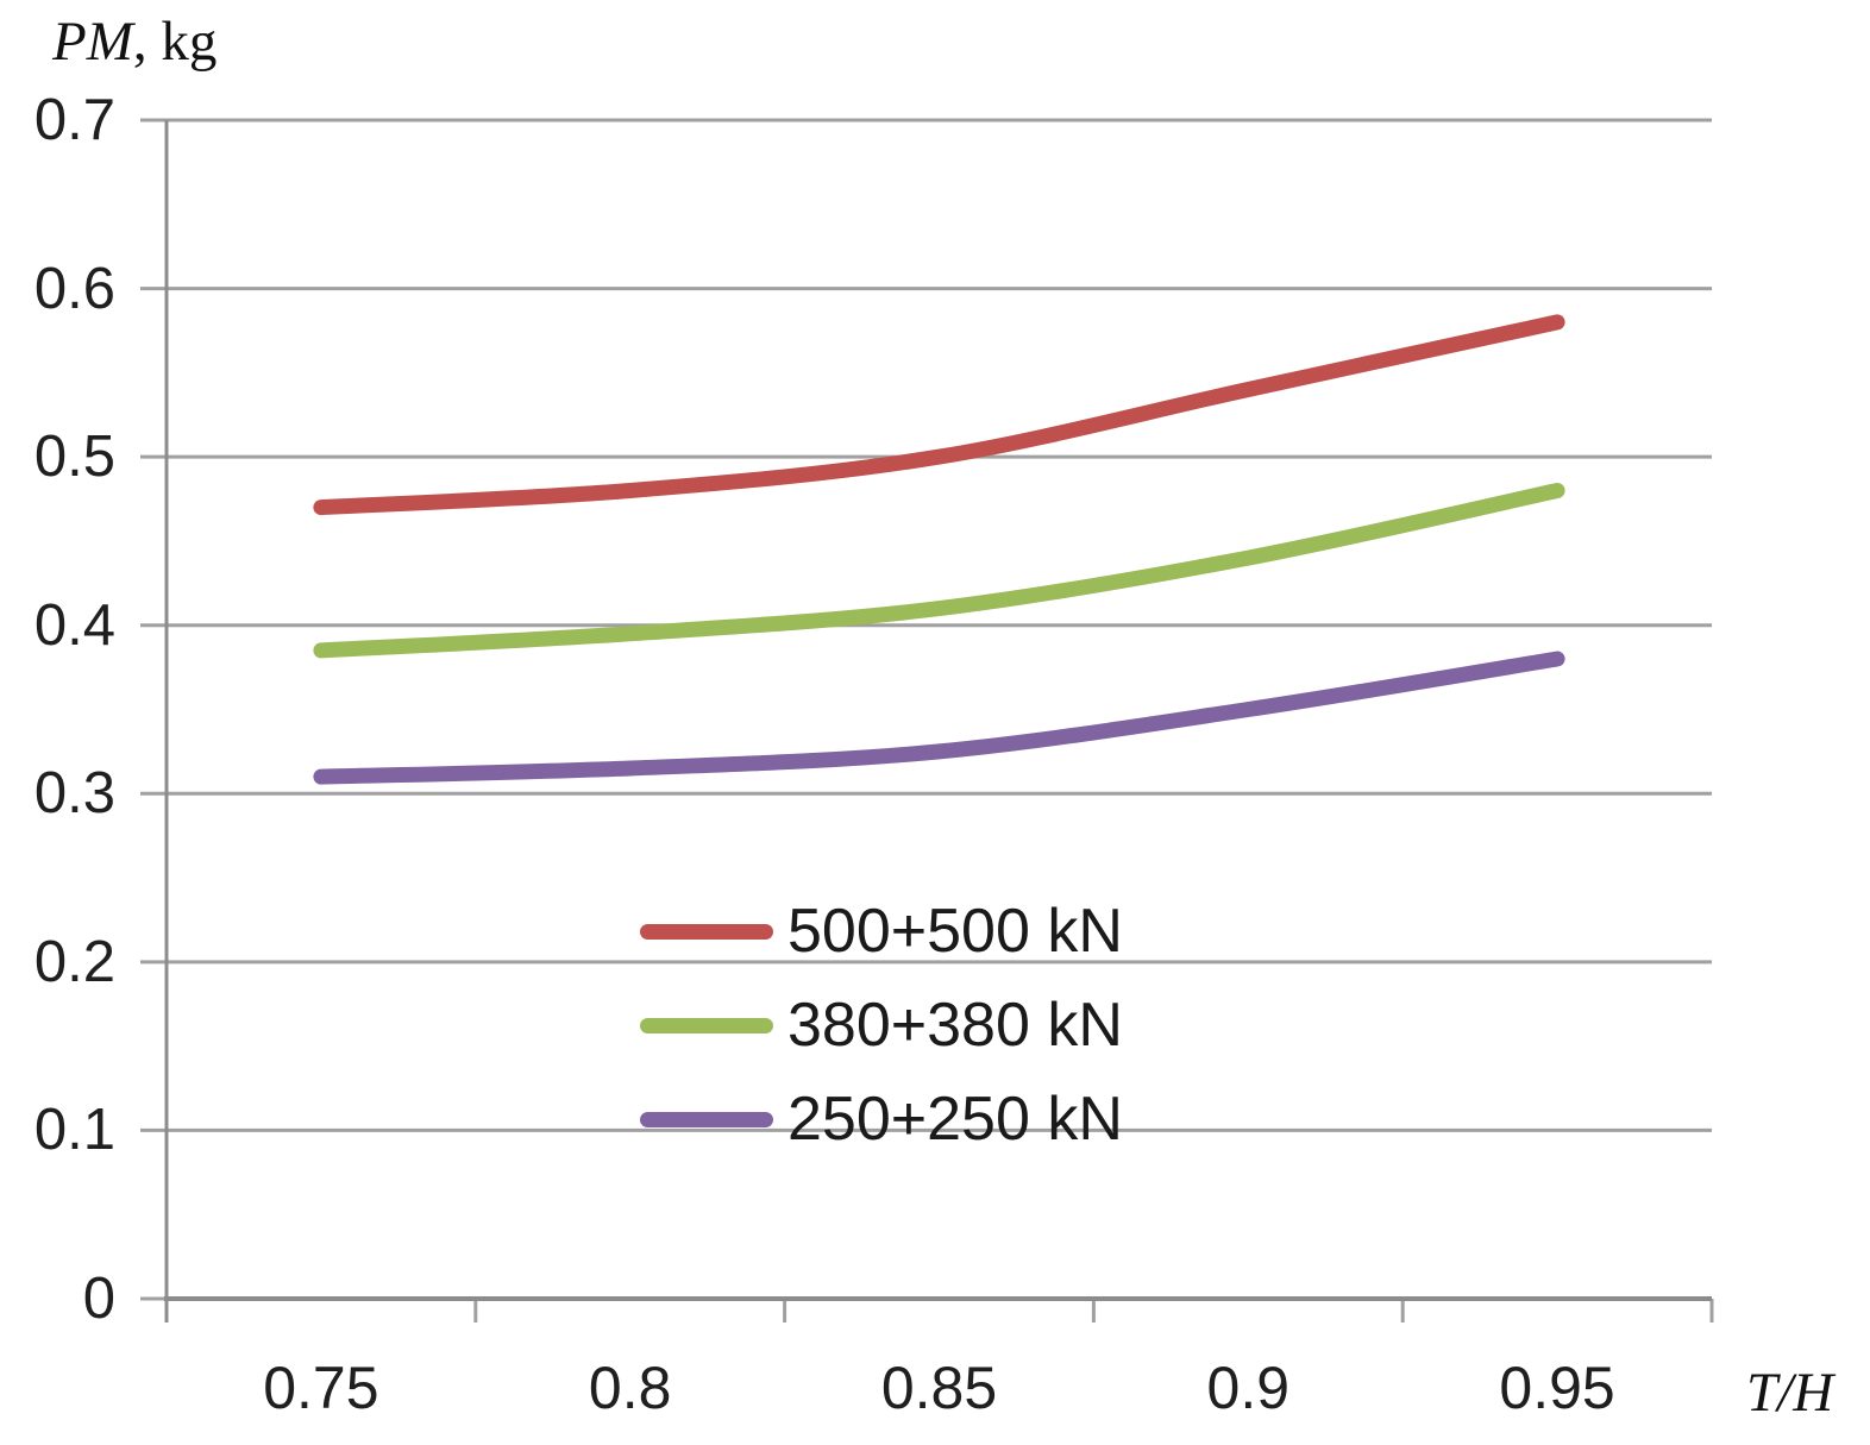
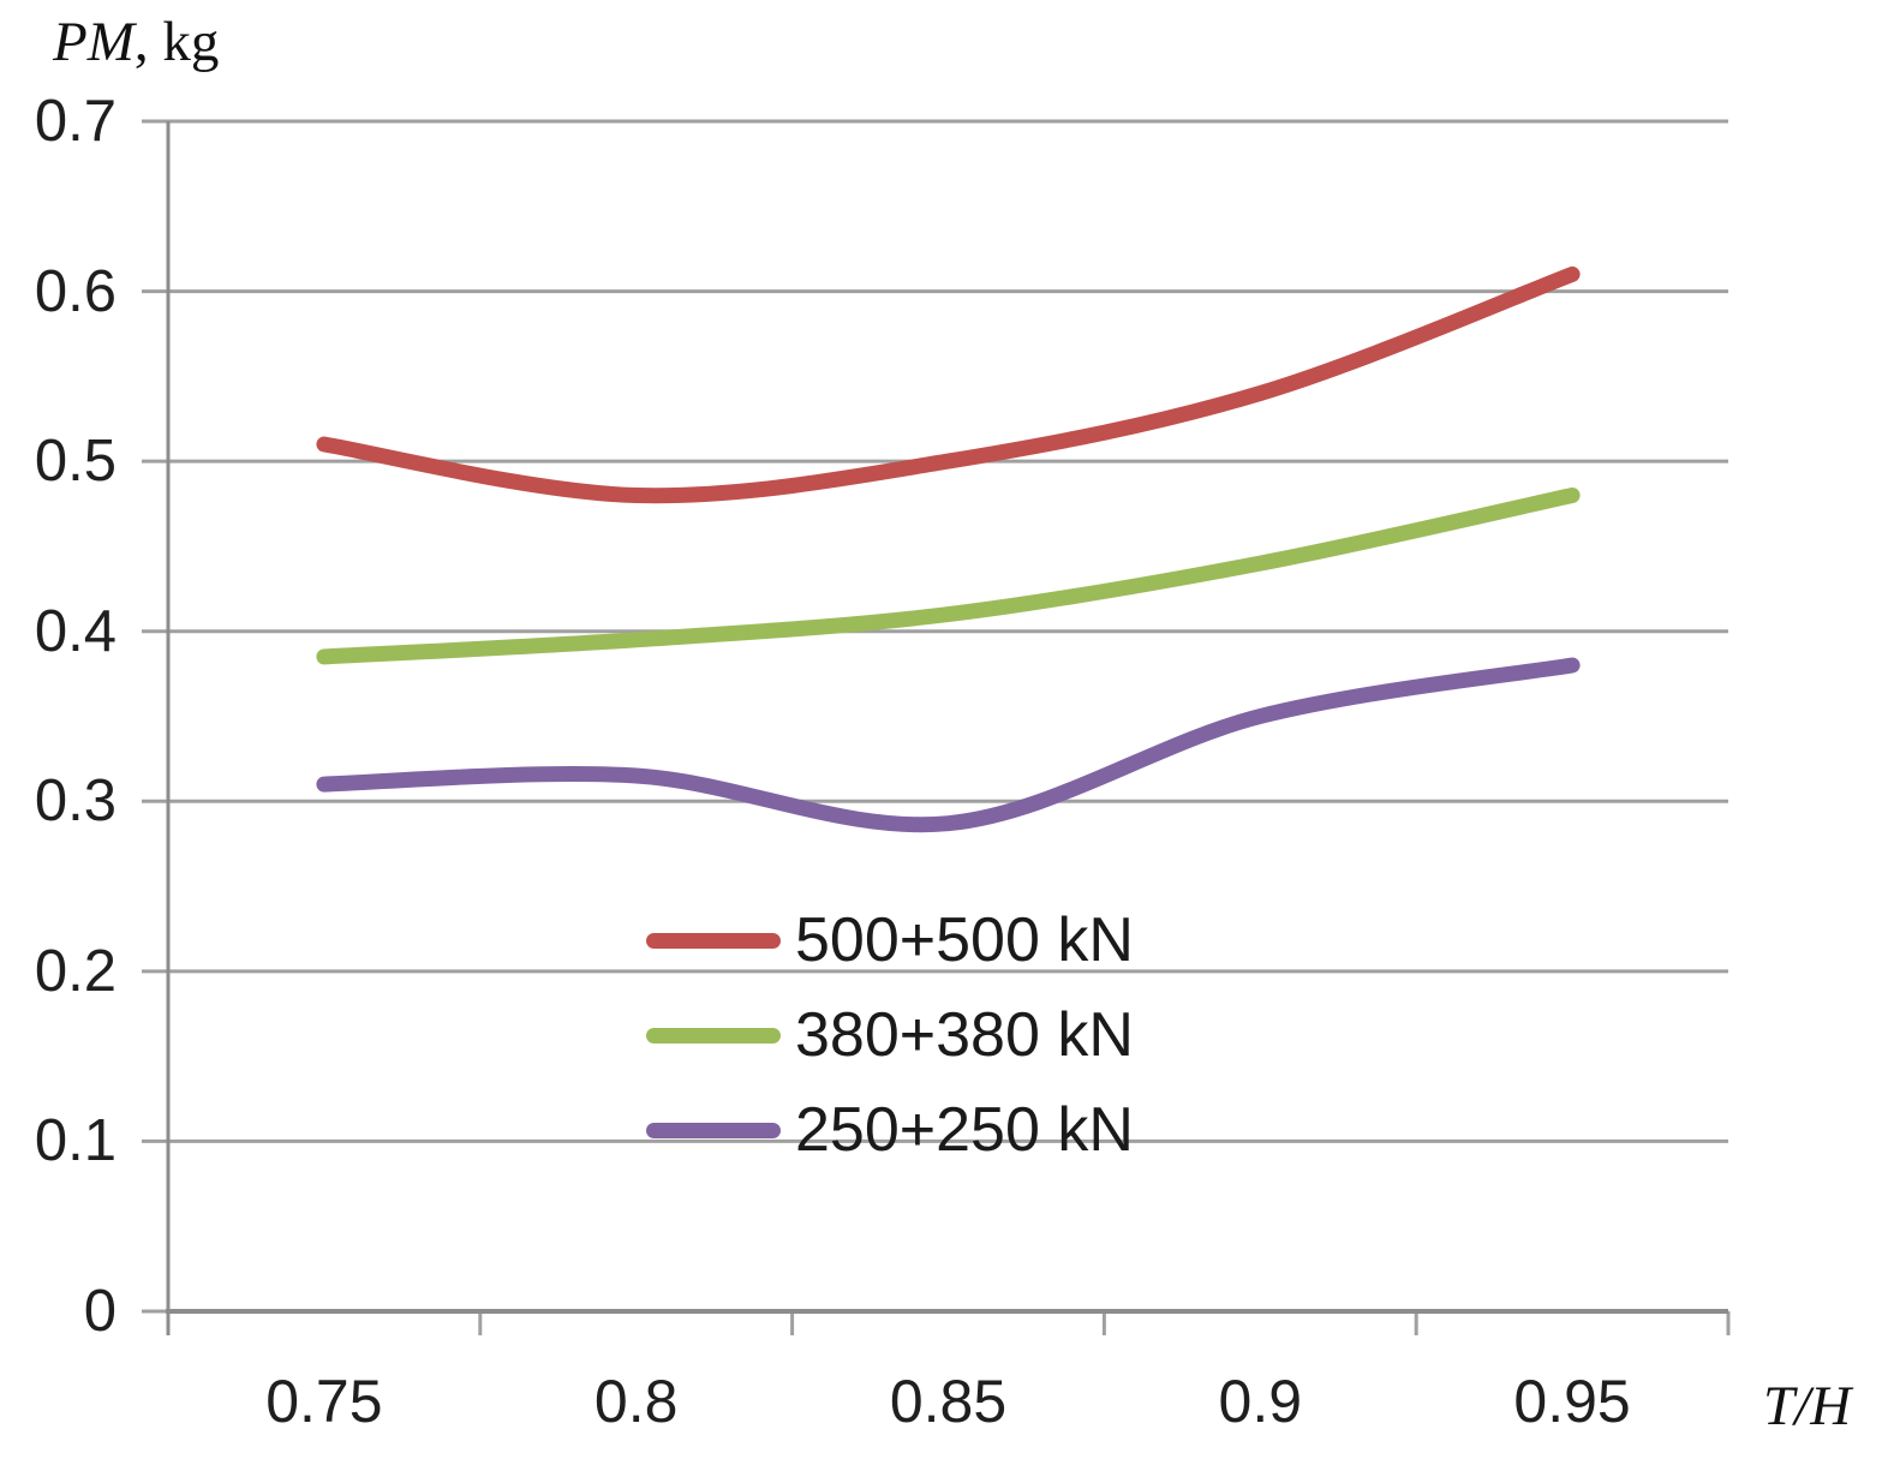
500+500 kN/0.75: 0.47 -> 0.51
250+250 kN/0.85: 0.325 -> 0.287
500+500 kN/0.95: 0.58 -> 0.61
